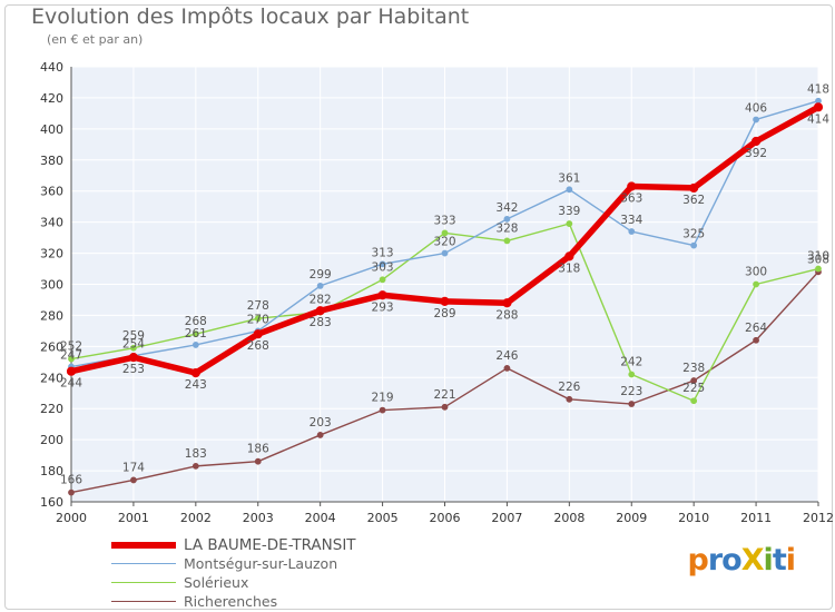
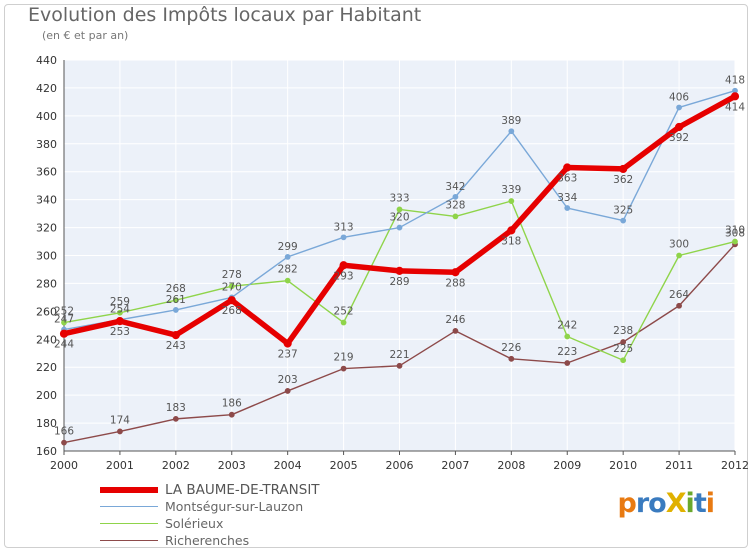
LA BAUME-DE-TRANSIT/2004: 283 -> 237
Solérieux/2005: 303 -> 252
Montségur-sur-Lauzon/2008: 361 -> 389
